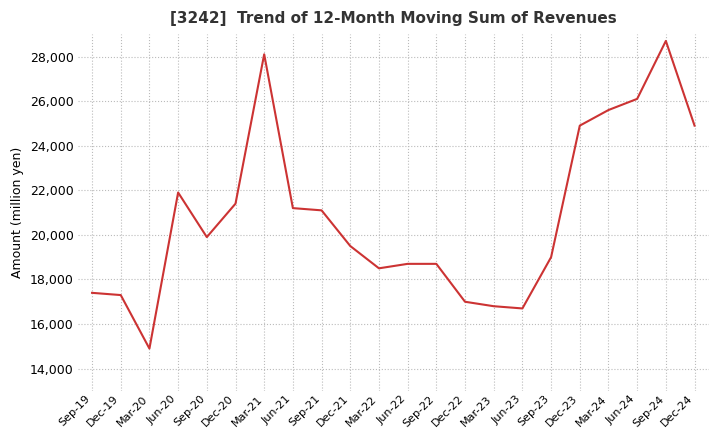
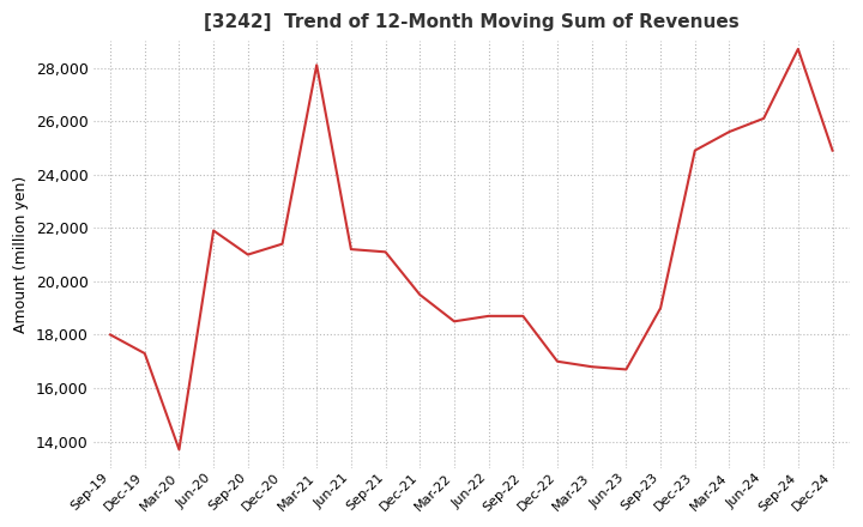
Sep-19: 17,400 -> 18,000
Mar-20: 14,900 -> 13,700
Sep-20: 19,900 -> 21,000
